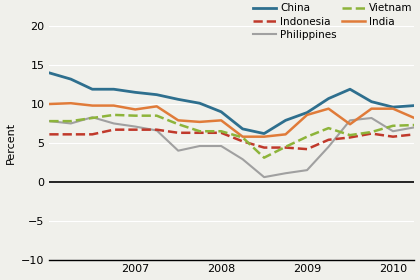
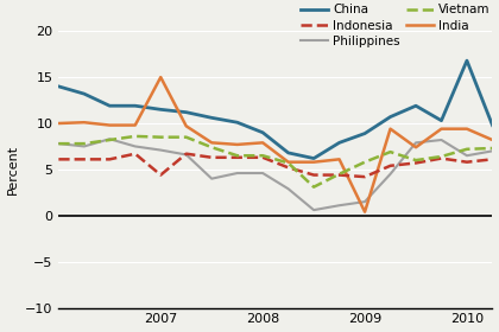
India/2007: 9.3 -> 15.0
Indonesia/2007: 6.7 -> 4.4
India/2009: 8.6 -> 0.4
China/2010: 9.6 -> 16.8
